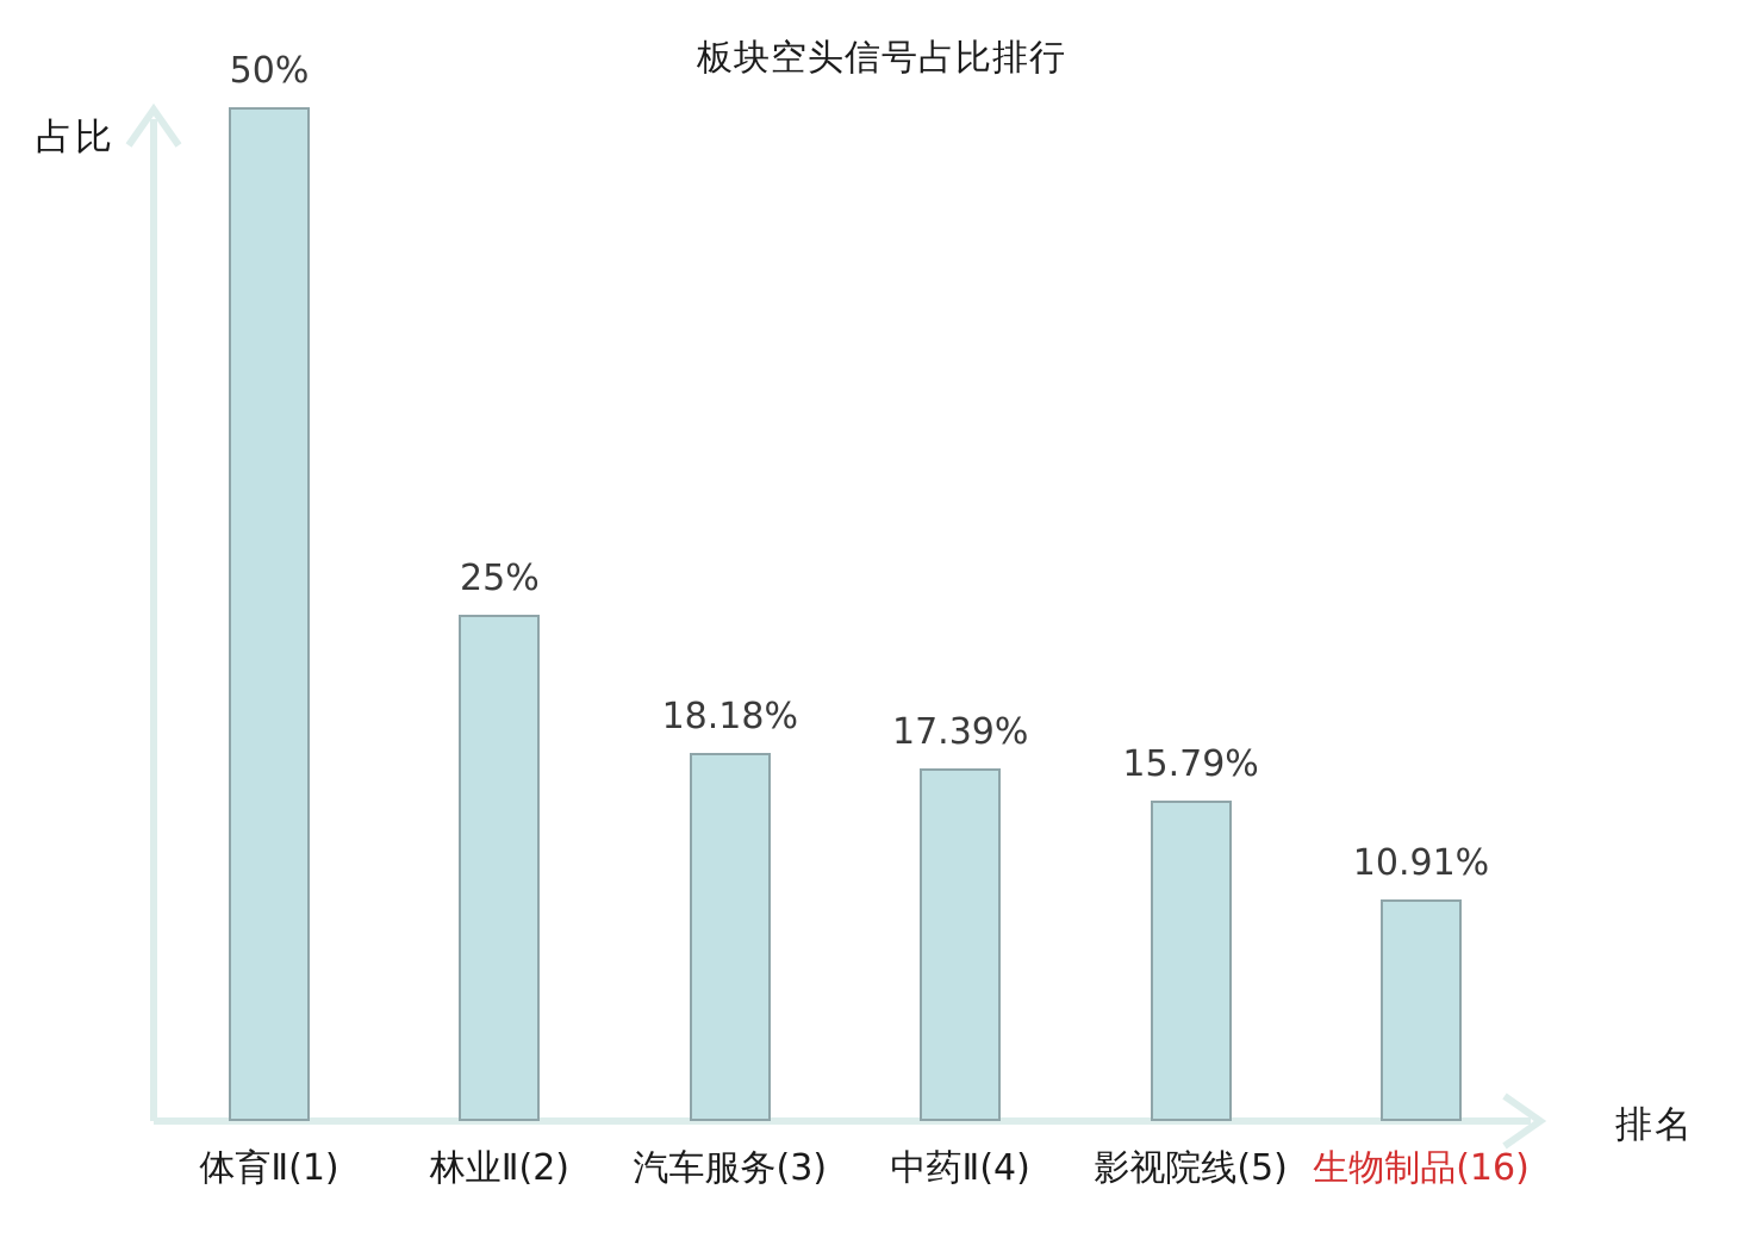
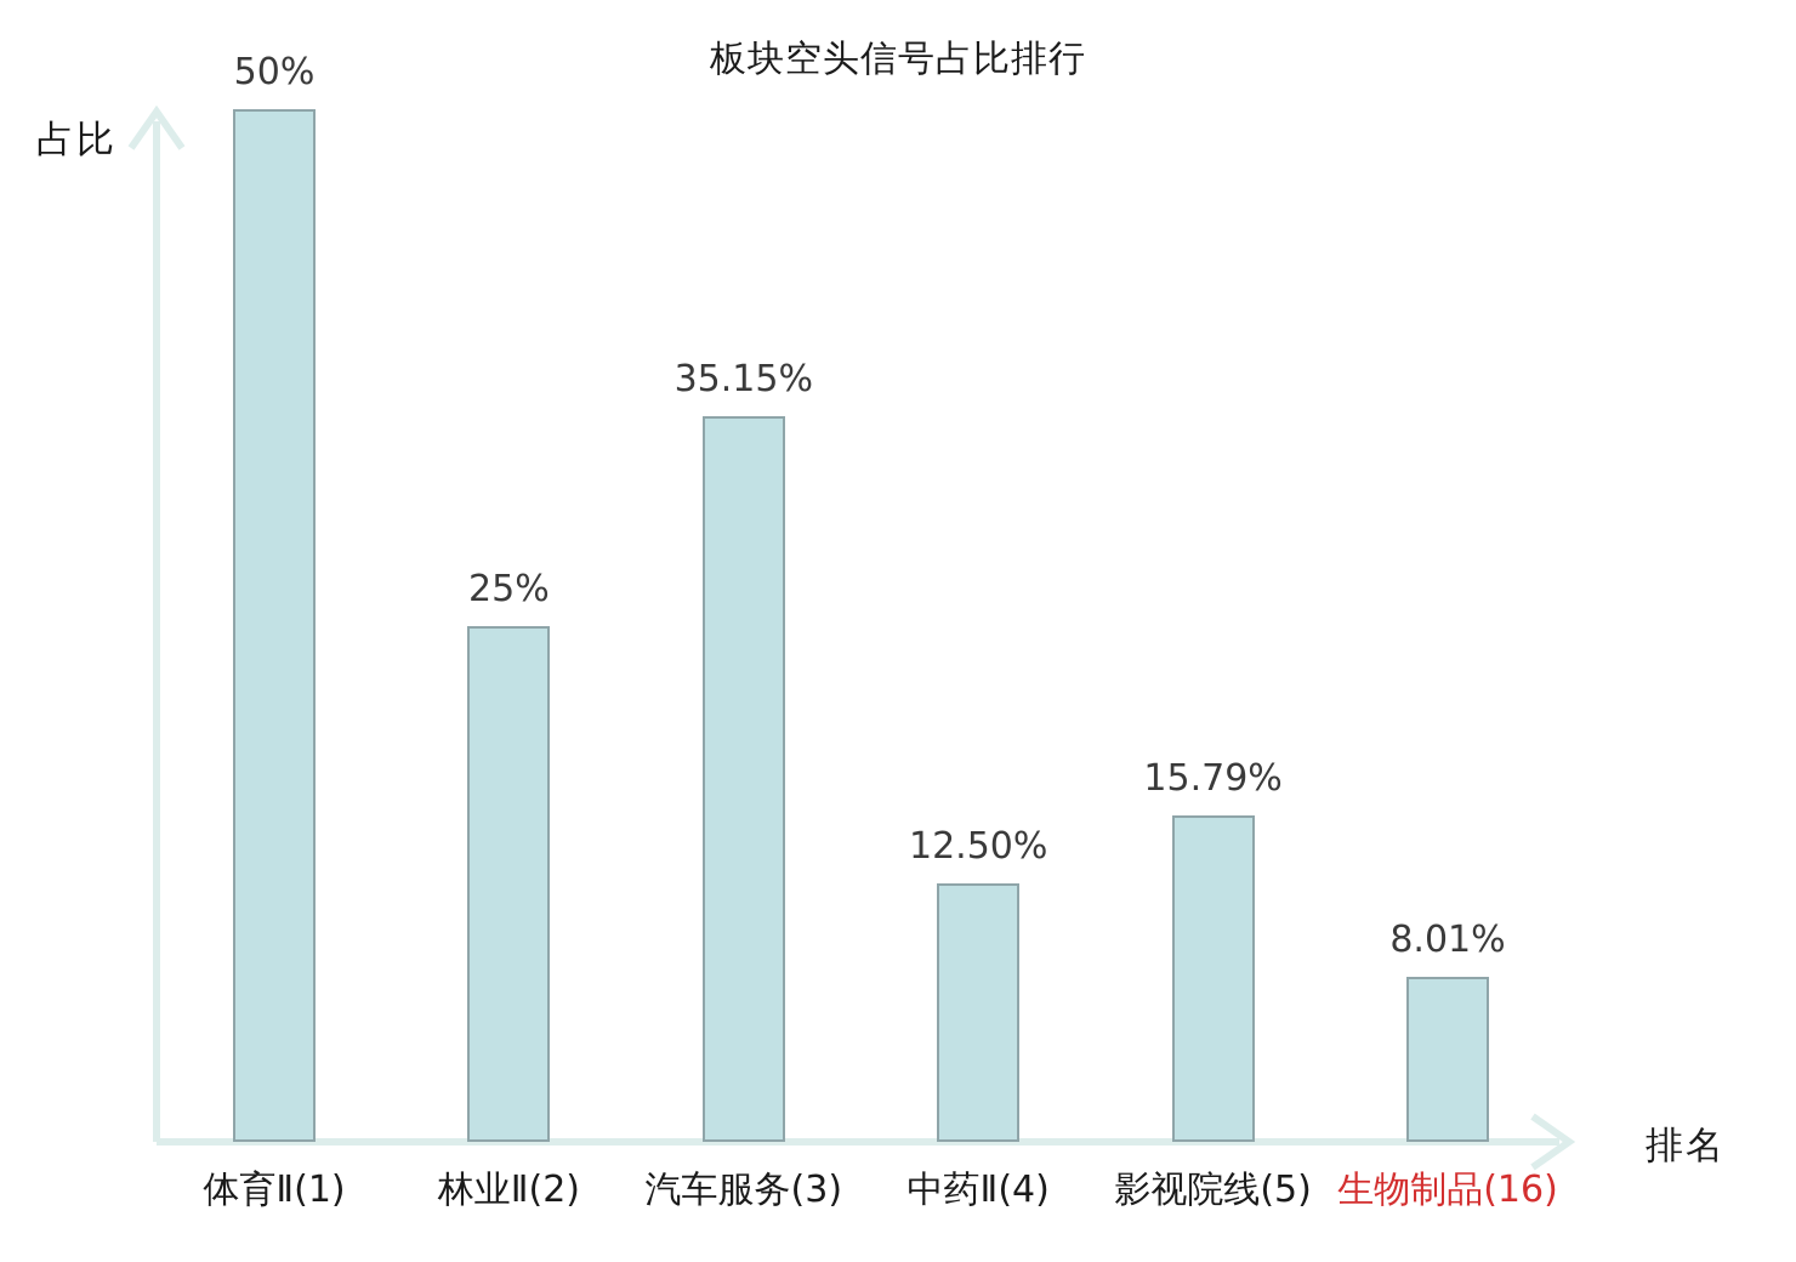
汽车服务(3): 18.18% -> 35.15%
中药Ⅱ(4): 17.39% -> 12.50%
生物制品(16): 10.91% -> 8.01%
